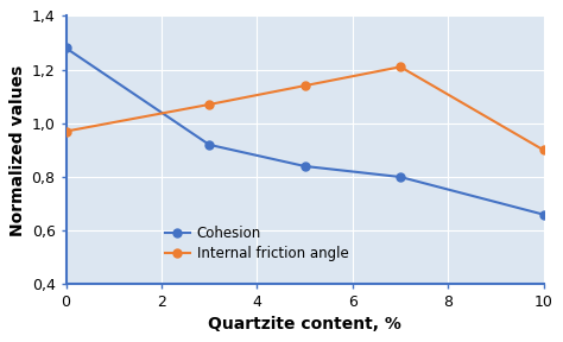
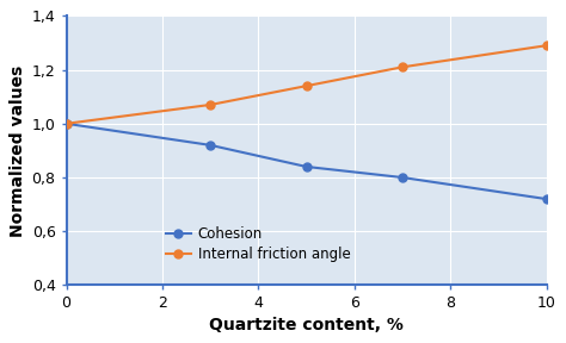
Cohesion/0: 1,28 -> 1,00
Internal friction angle/0: 0,97 -> 1,00
Cohesion/10: 0,66 -> 0,72
Internal friction angle/10: 0,90 -> 1,29
